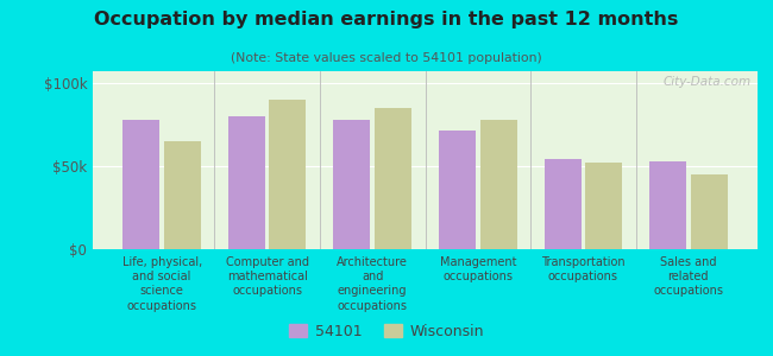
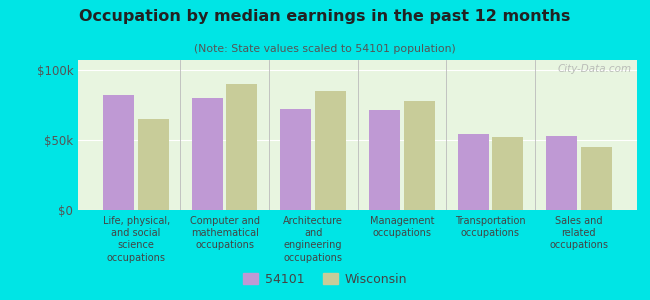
54101/Life, physical, and social science occupations: $78k -> $82k
54101/Architecture and engineering occupations: $78k -> $72k
